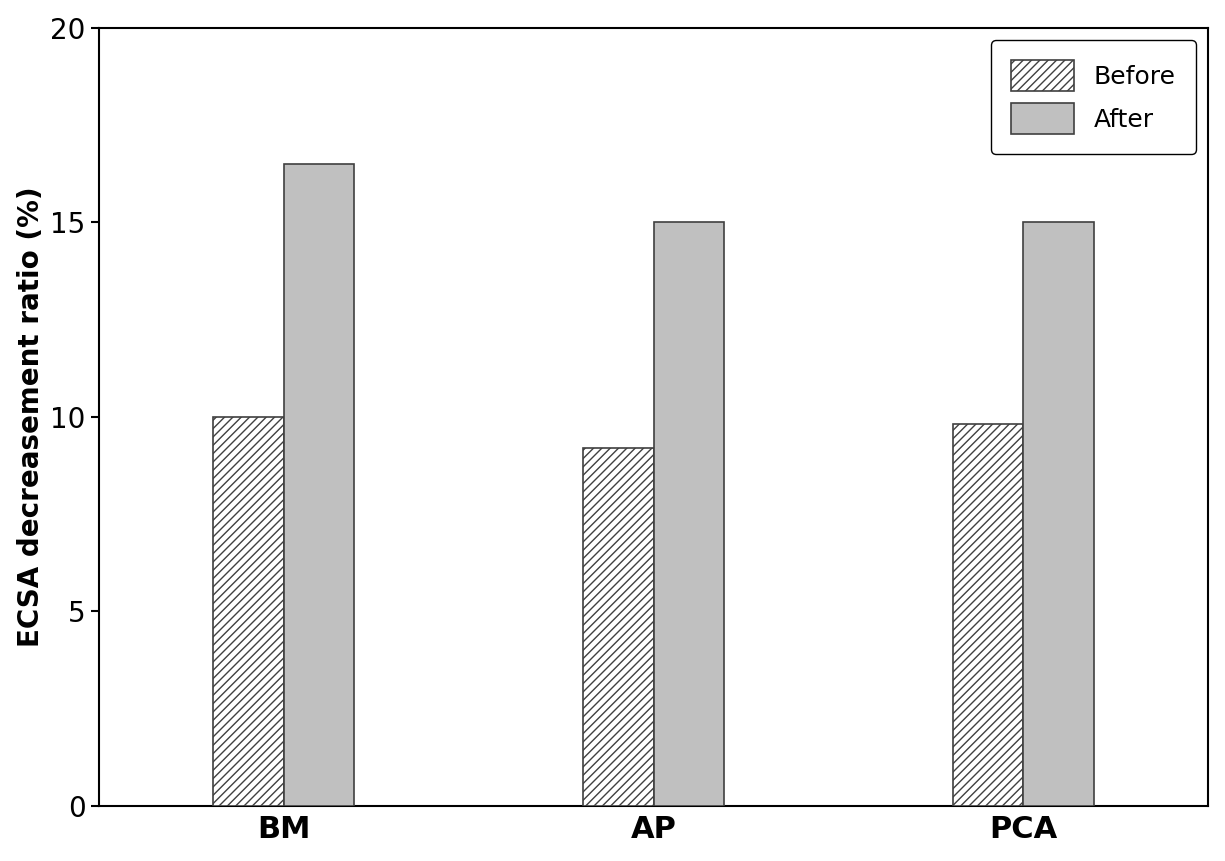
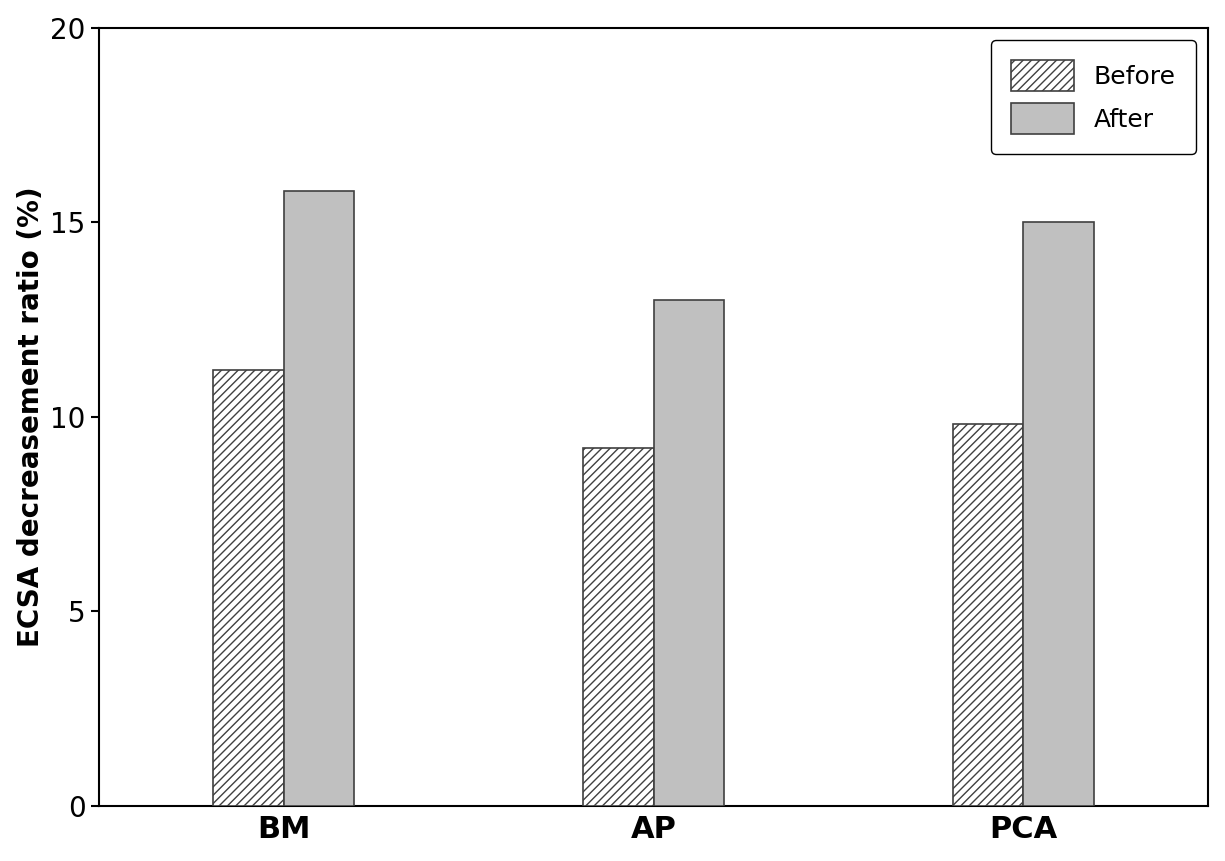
Before/BM: 10.0 -> 11.2
After/BM: 16.5 -> 15.8
After/AP: 15.0 -> 13.0
